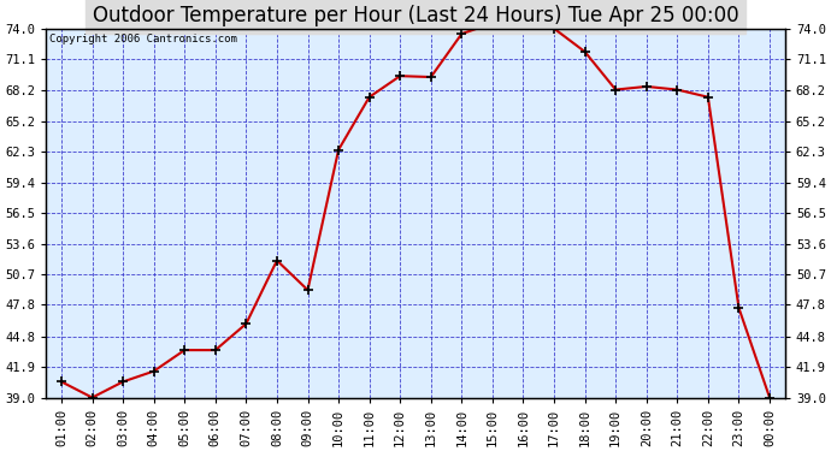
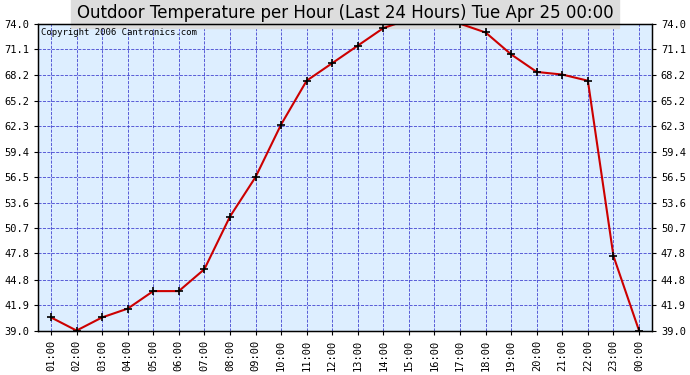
09:00: 49.2 -> 56.5
13:00: 69.4 -> 71.5
18:00: 71.8 -> 73.0
19:00: 68.2 -> 70.5
